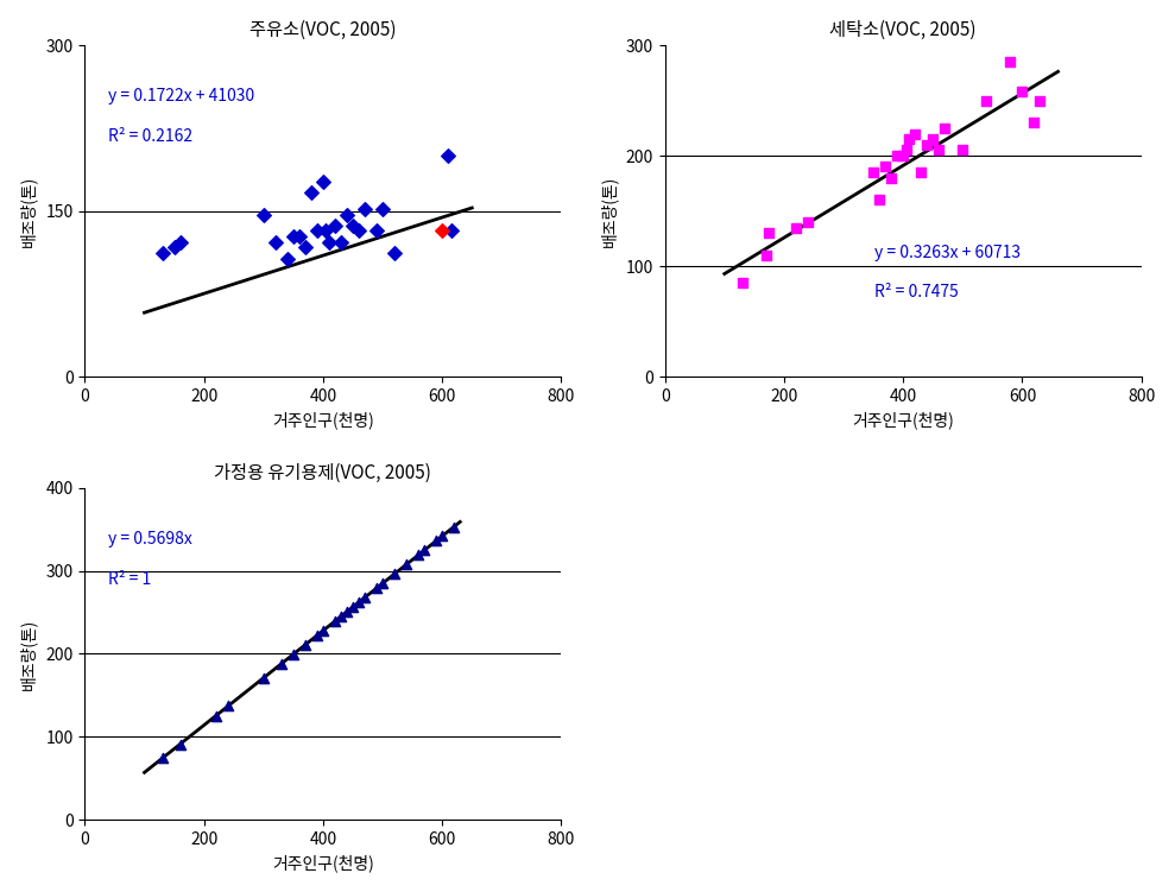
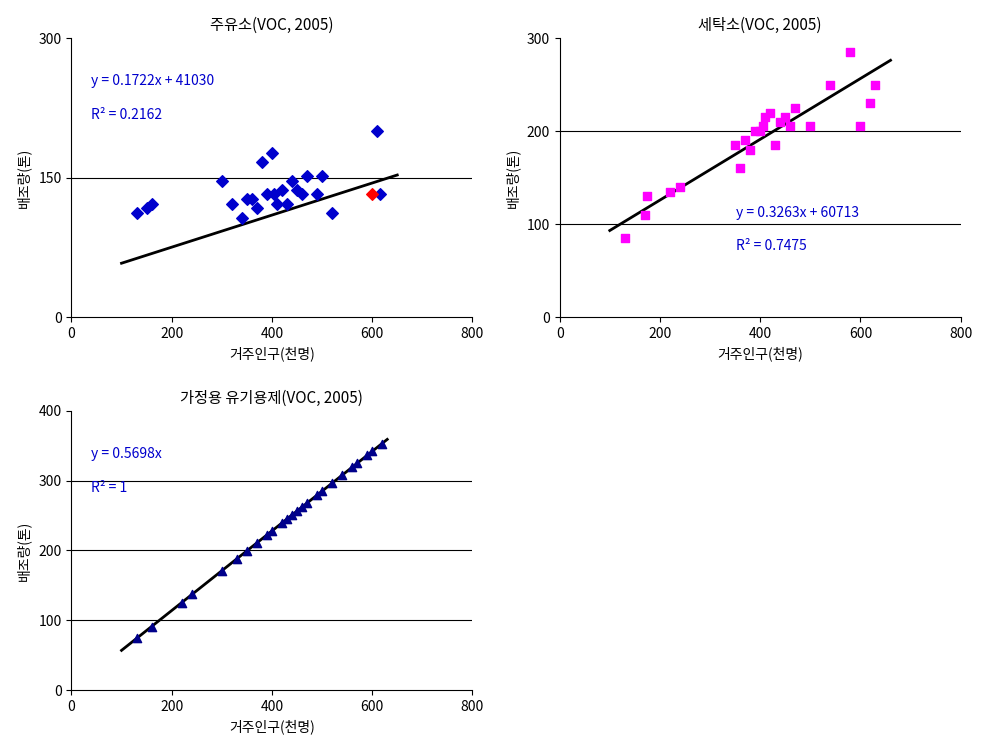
세탁소(VOC, 2005)/600: 258 -> 205
